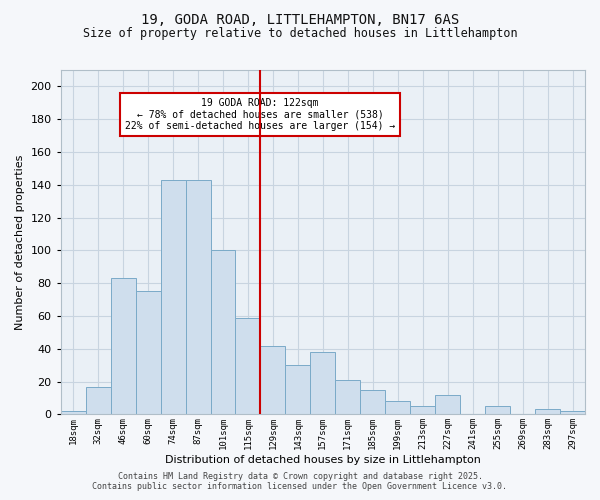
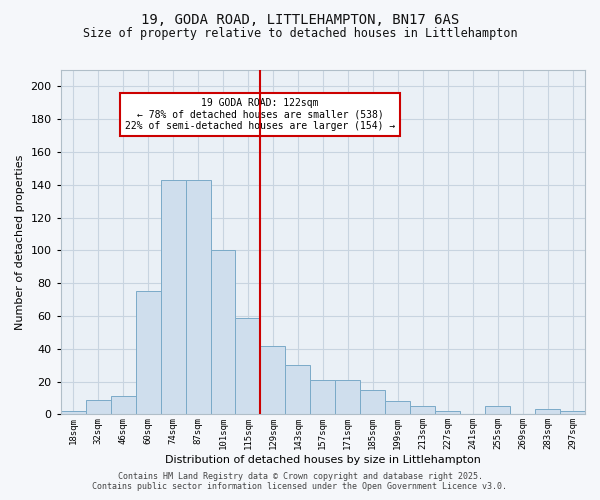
32sqm: 17 -> 9
46sqm: 83 -> 11
157sqm: 38 -> 21
227sqm: 12 -> 2
